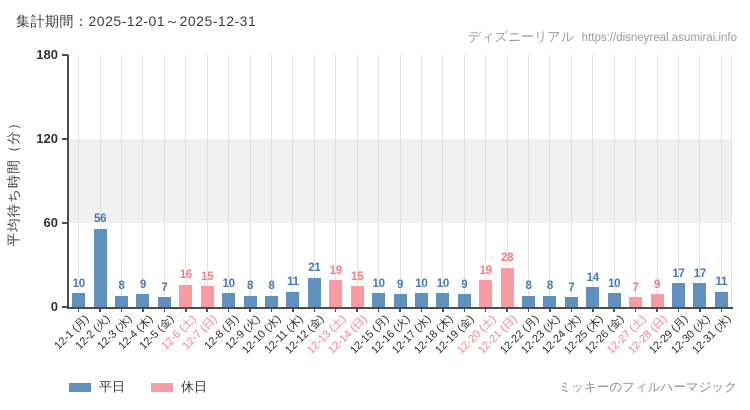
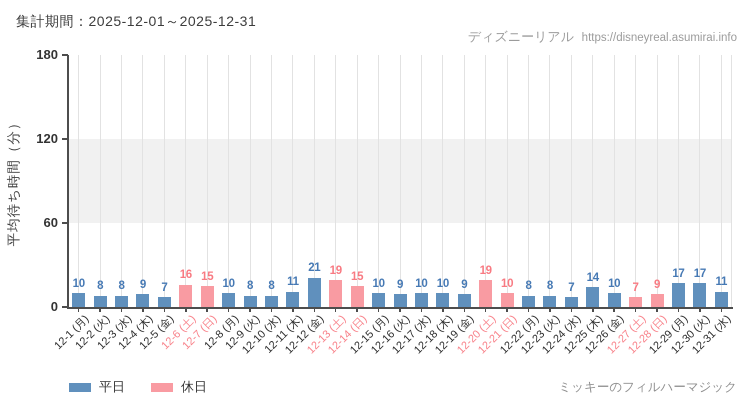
12-2 (火): 56 -> 8
12-21 (日): 28 -> 10
